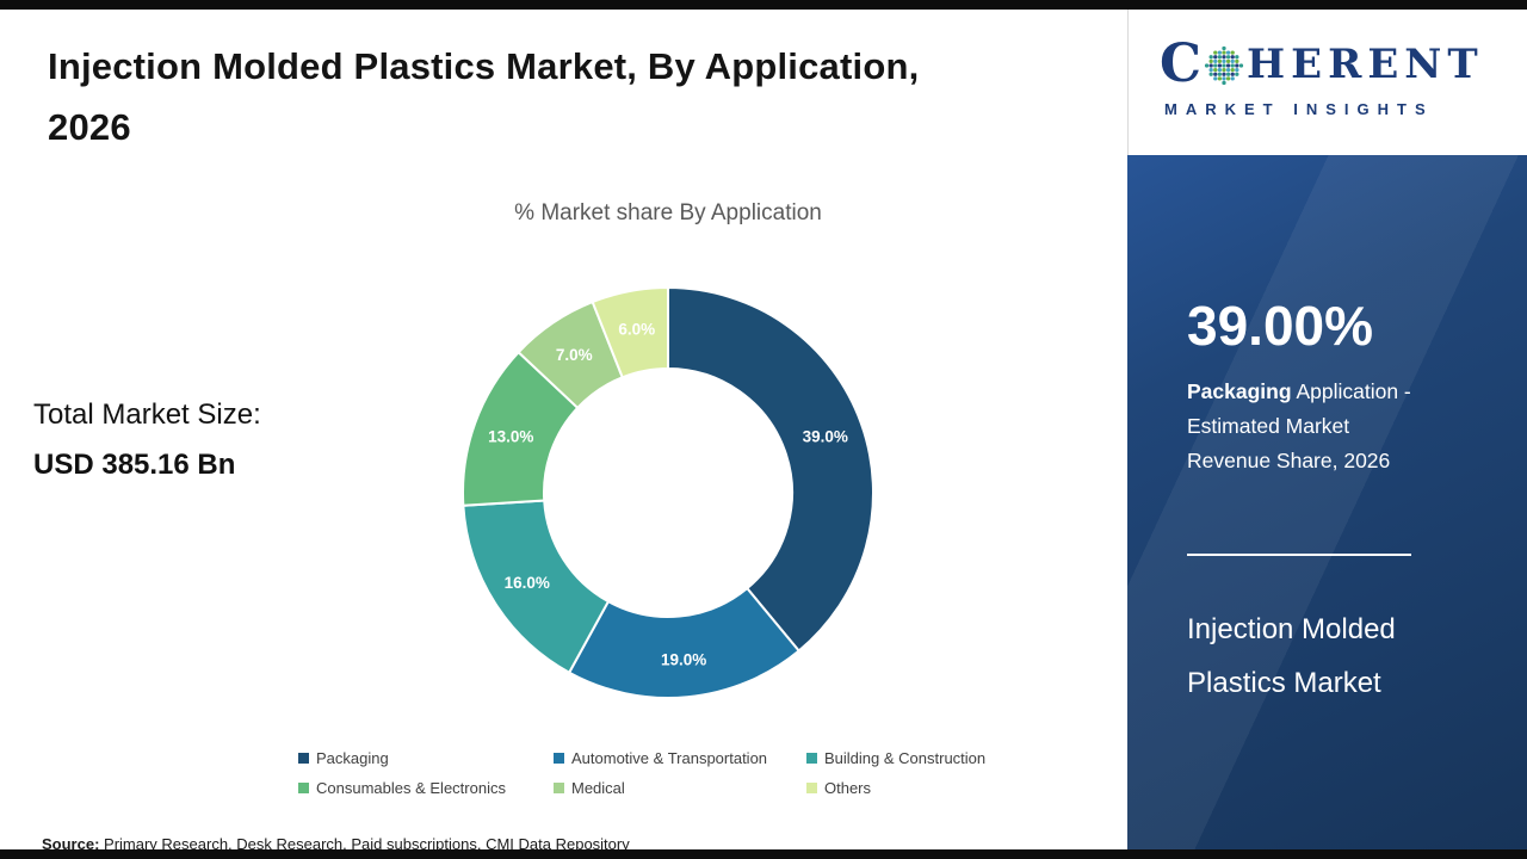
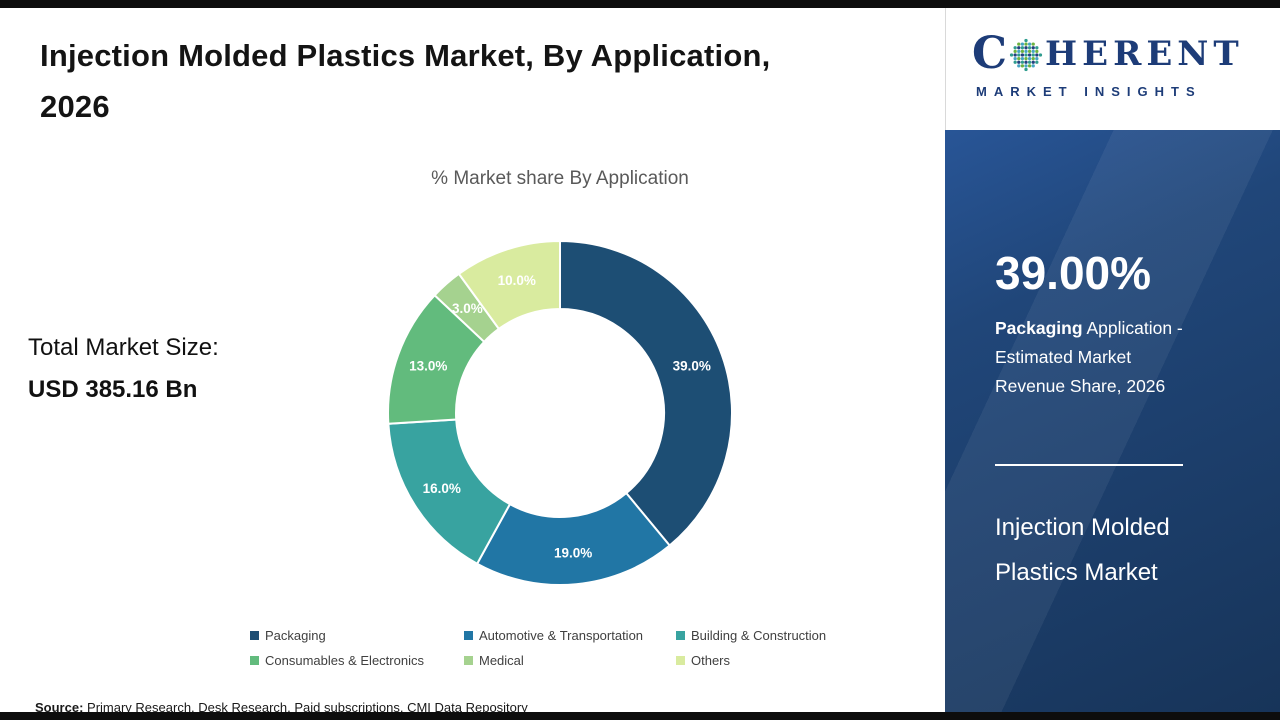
Medical: 7.0% -> 3.0%
Others: 6.0% -> 10.0%
